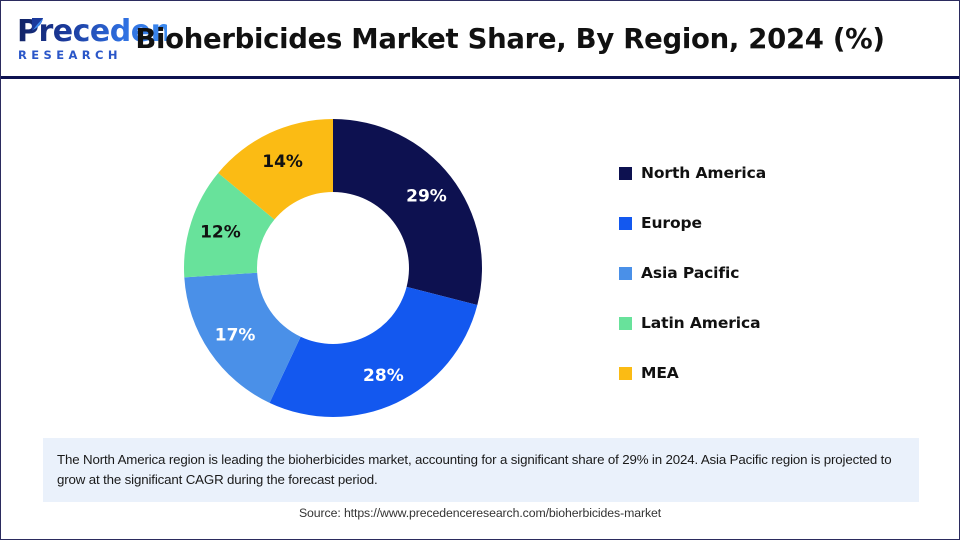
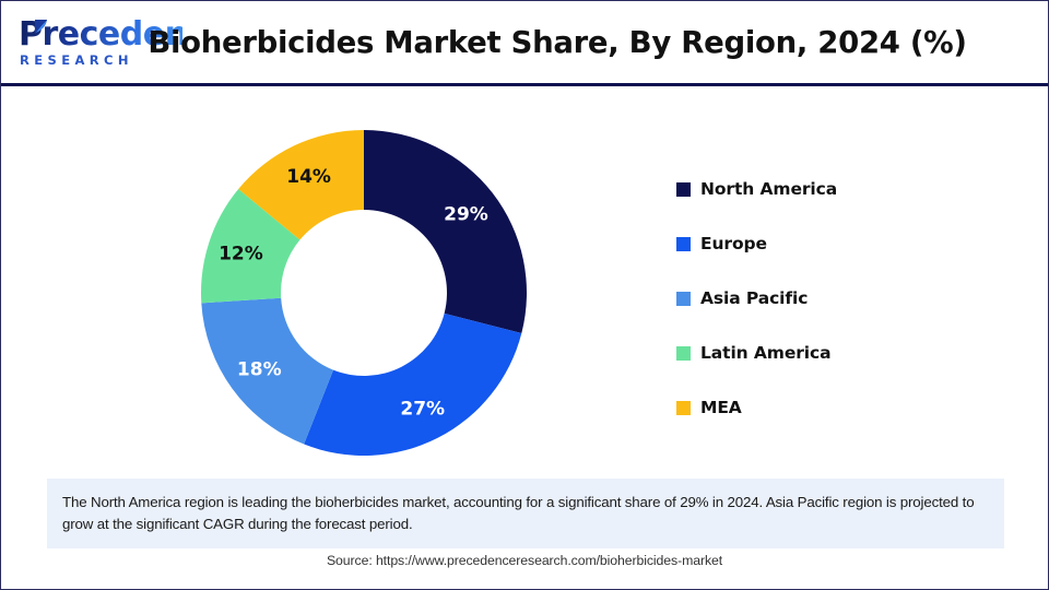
Europe: 28% -> 27%
Asia Pacific: 17% -> 18%
